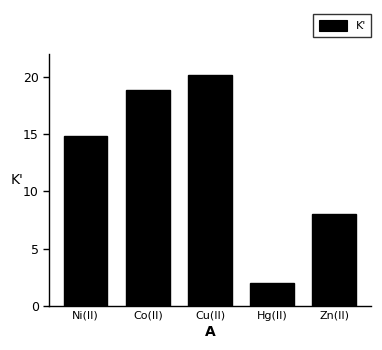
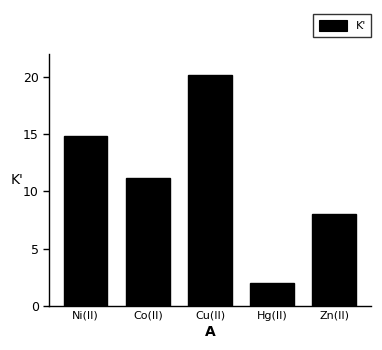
Co(II): 18.9 -> 11.2
